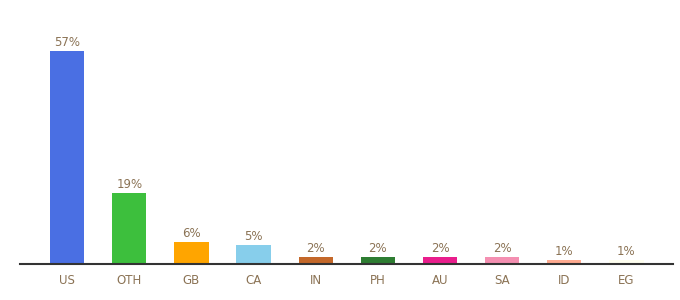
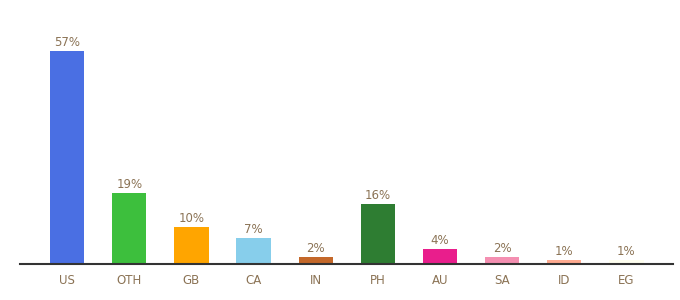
GB: 6% -> 10%
CA: 5% -> 7%
PH: 2% -> 16%
AU: 2% -> 4%
